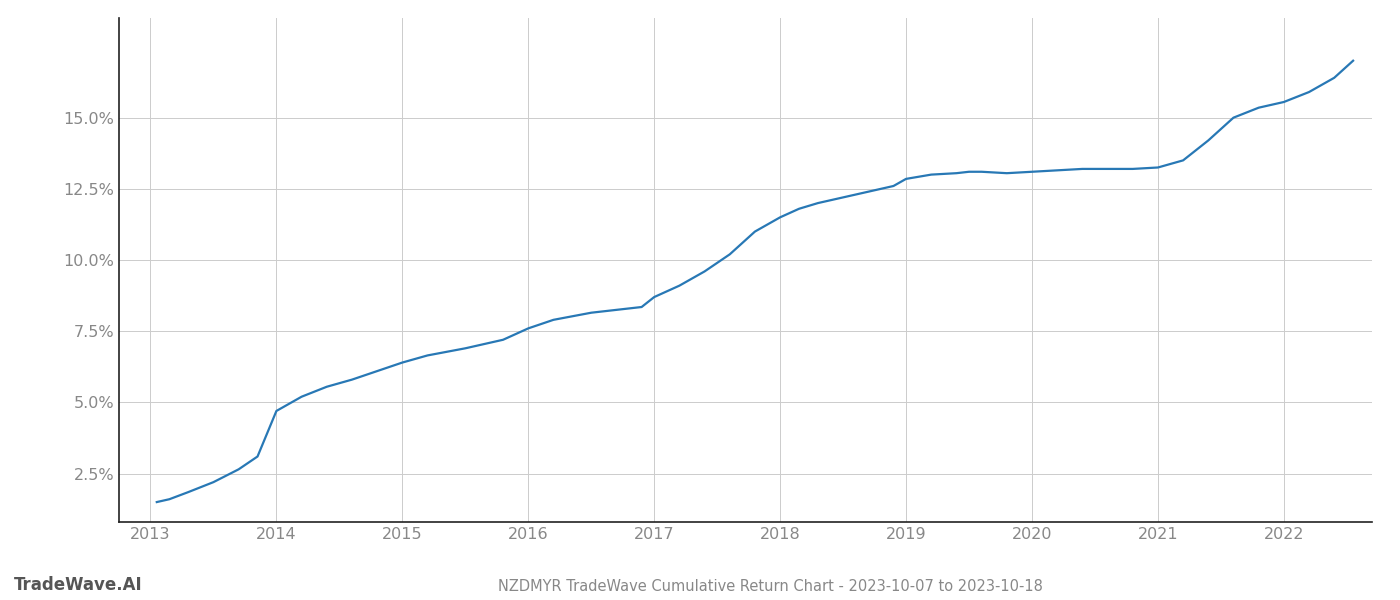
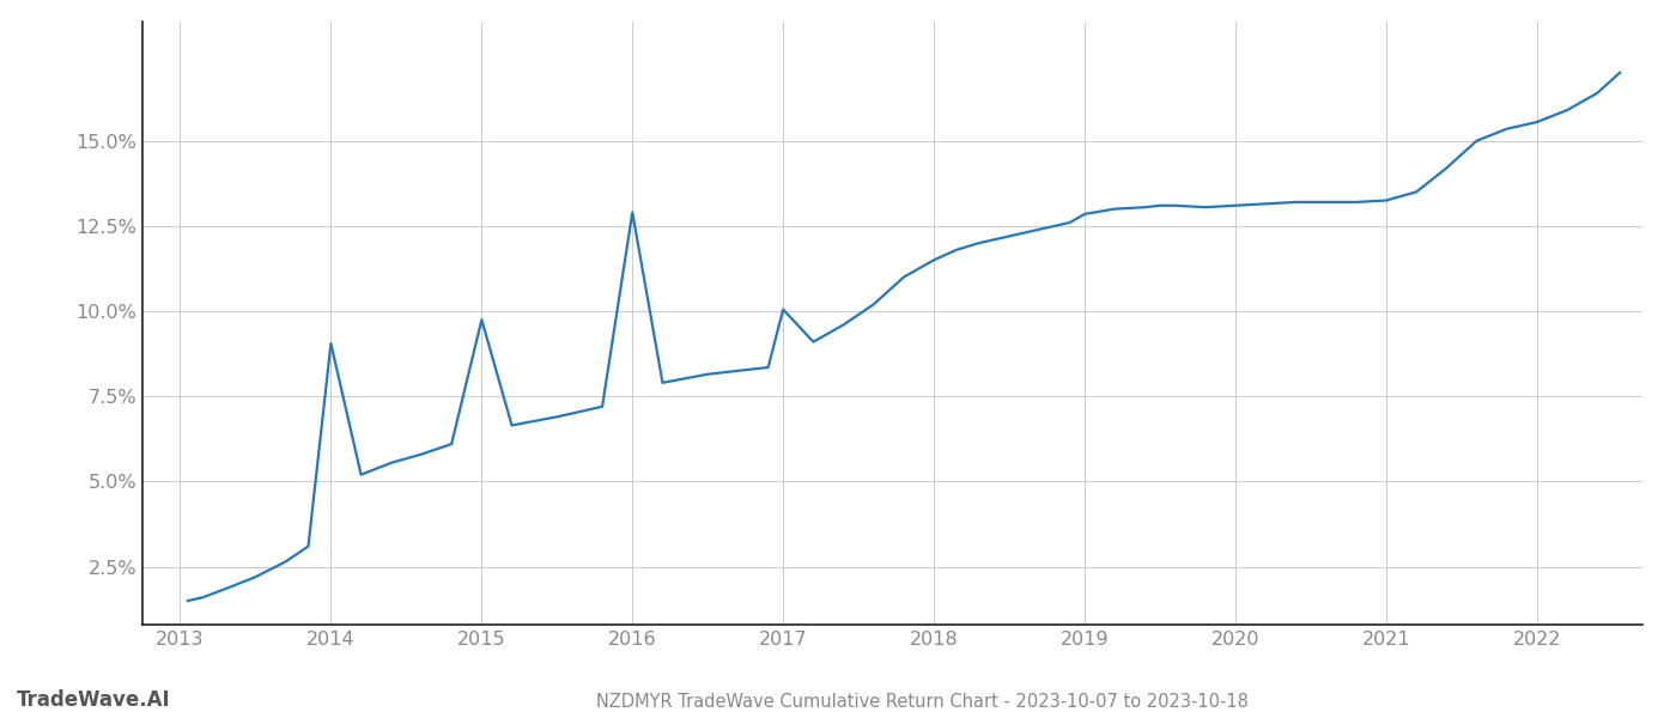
2014: 4.70% -> 9.05%
2015: 6.40% -> 9.75%
2016: 7.60% -> 12.90%
2017: 8.70% -> 10.05%
